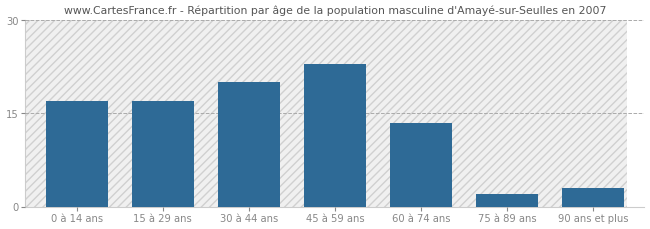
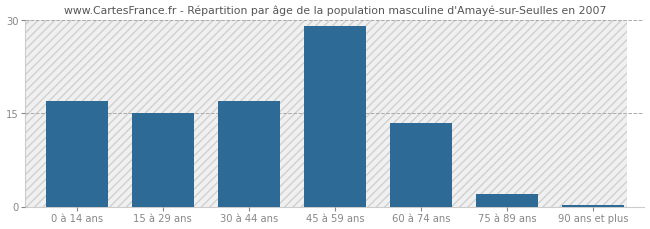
15 à 29 ans: 17.0 -> 15.0
30 à 44 ans: 20.0 -> 17.0
45 à 59 ans: 23.0 -> 29.0
90 ans et plus: 3.0 -> 0.3
